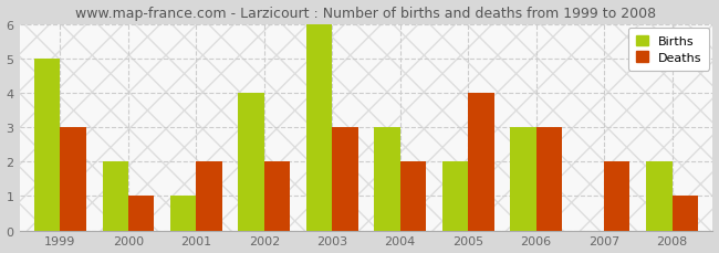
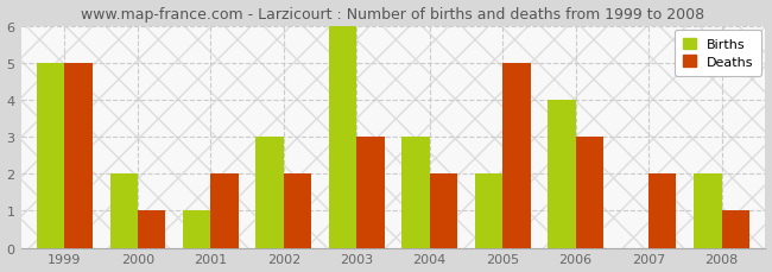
Deaths/1999: 3 -> 5
Births/2002: 4 -> 3
Deaths/2005: 4 -> 5
Births/2006: 3 -> 4
